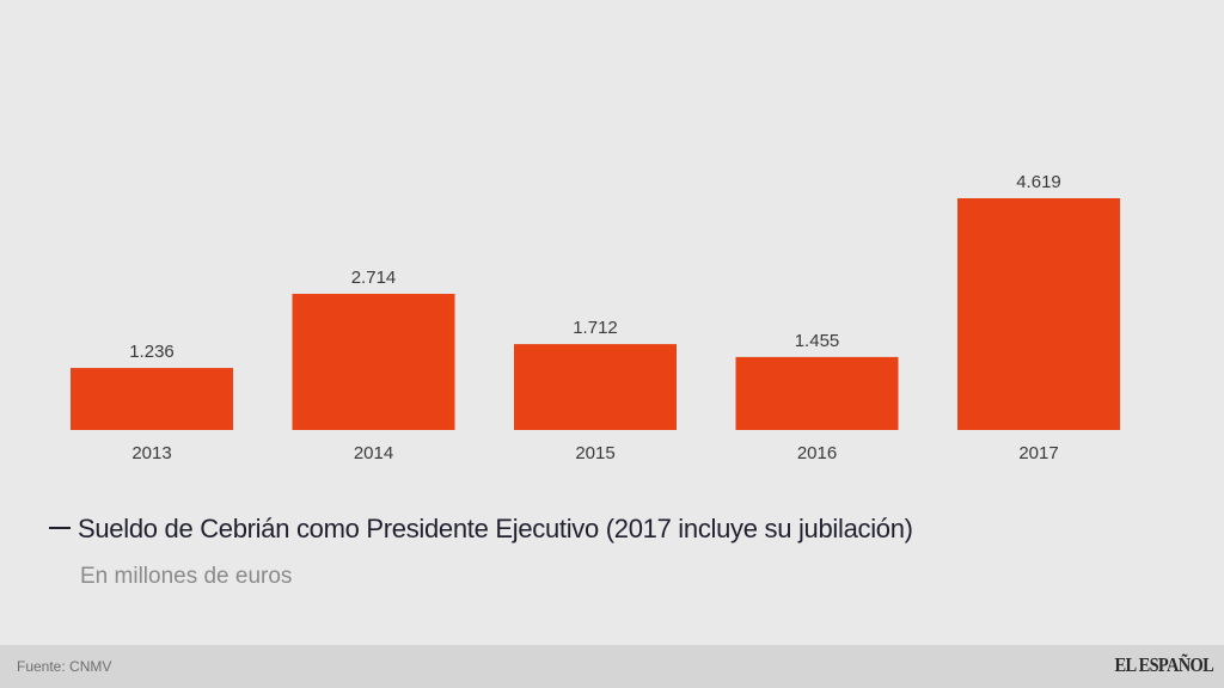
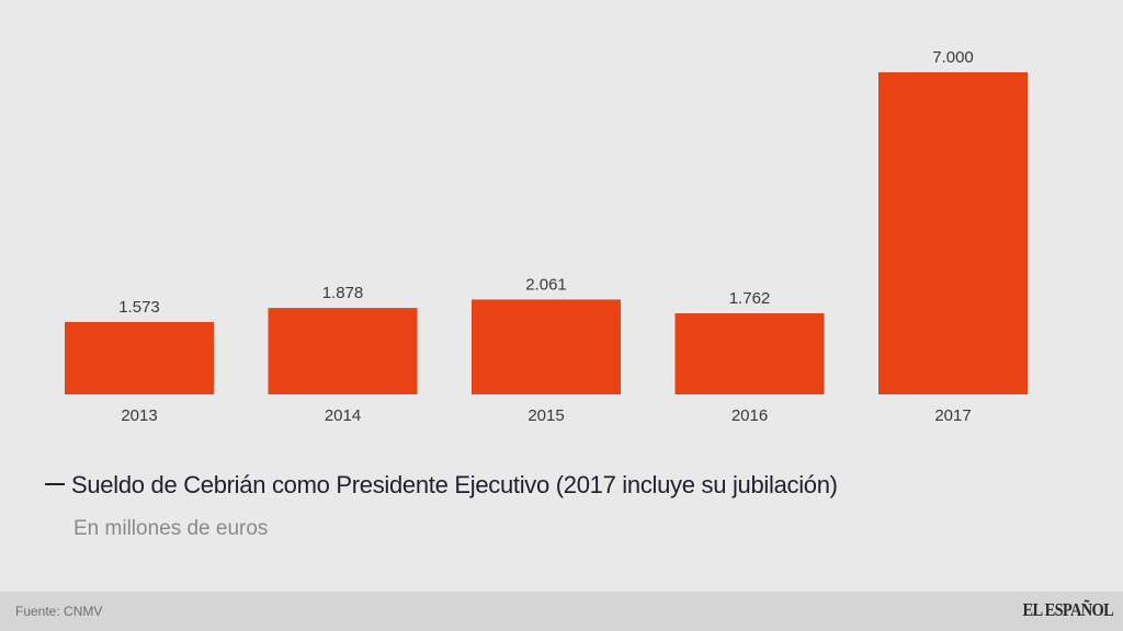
2013: 1.236 -> 1.573
2014: 2.714 -> 1.878
2015: 1.712 -> 2.061
2016: 1.455 -> 1.762
2017: 4.619 -> 7.000
